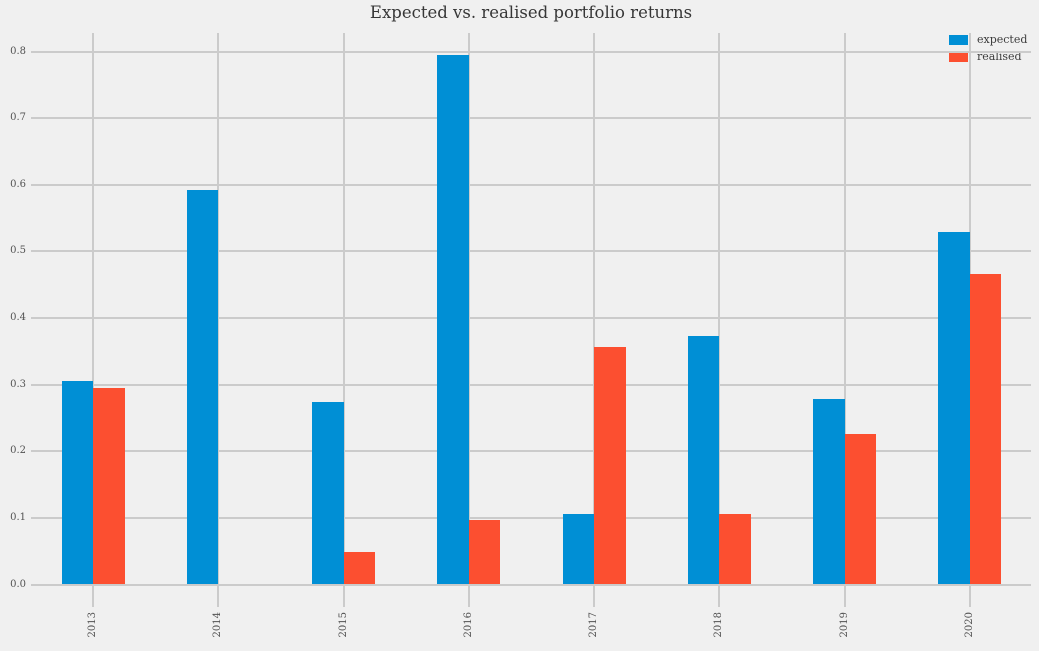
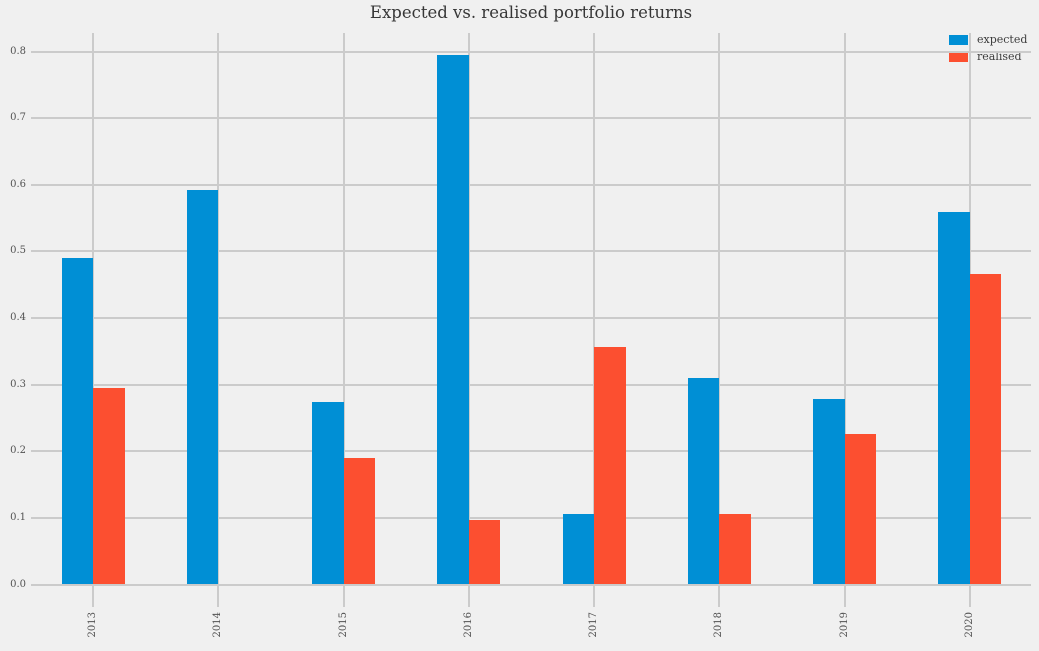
expected/2013: 0.31 -> 0.49
realised/2015: 0.05 -> 0.19
expected/2018: 0.37 -> 0.31
expected/2020: 0.53 -> 0.56
